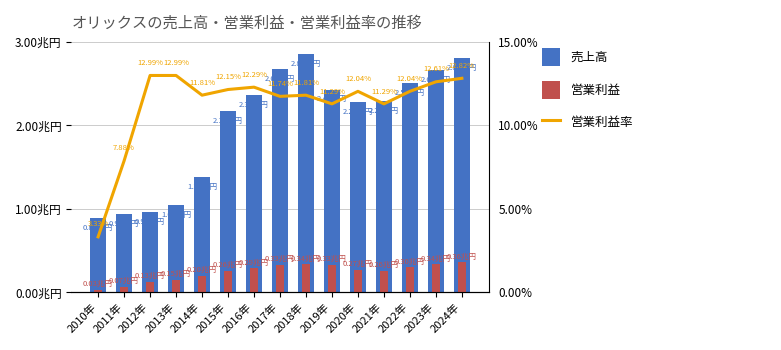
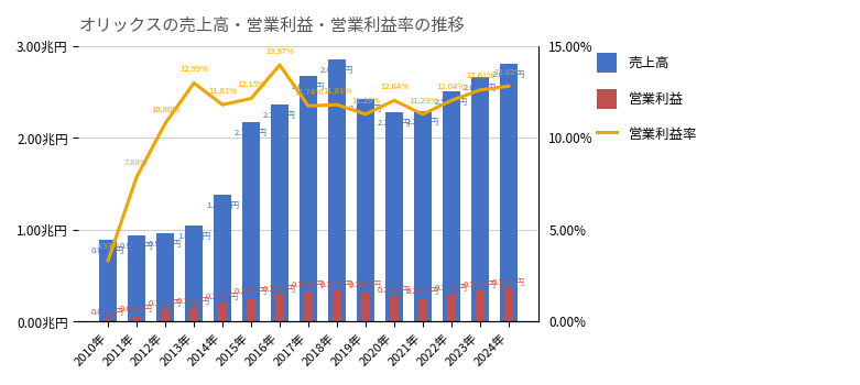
営業利益率/2012年: 12.99% -> 10.80%
営業利益率/2016年: 12.29% -> 13.97%
